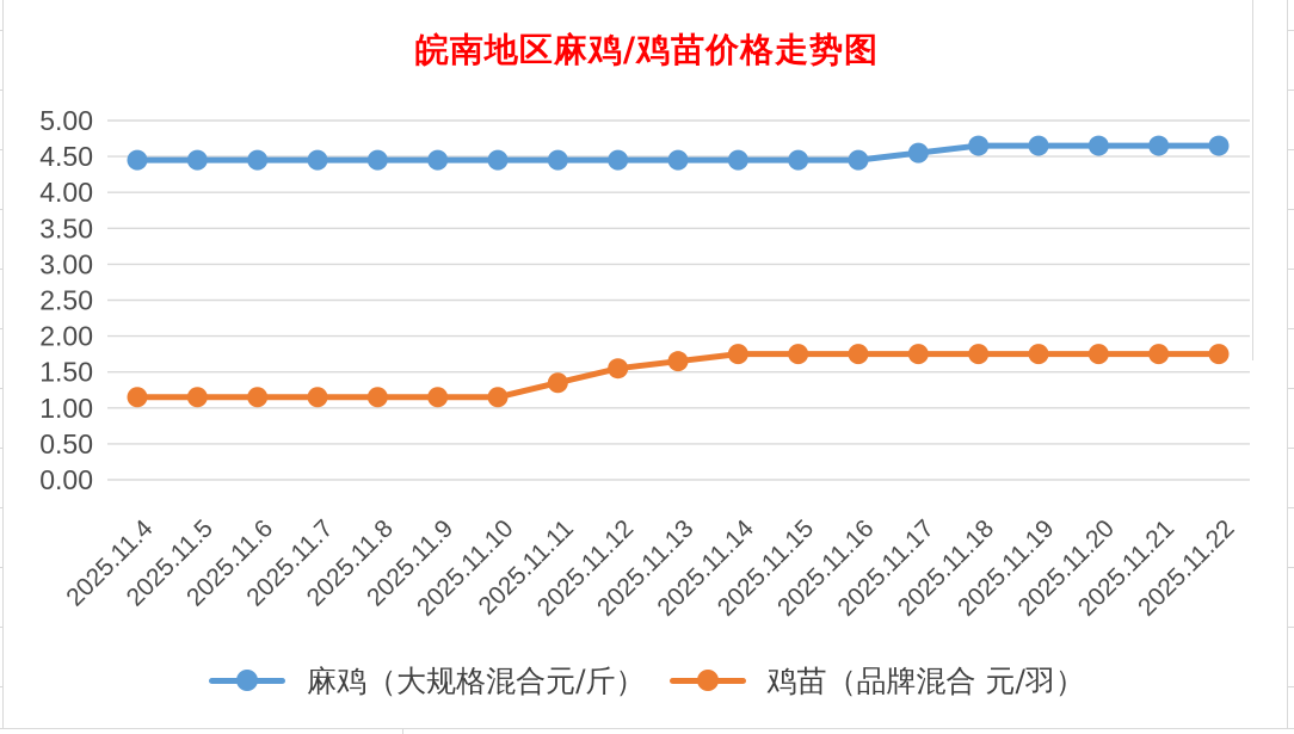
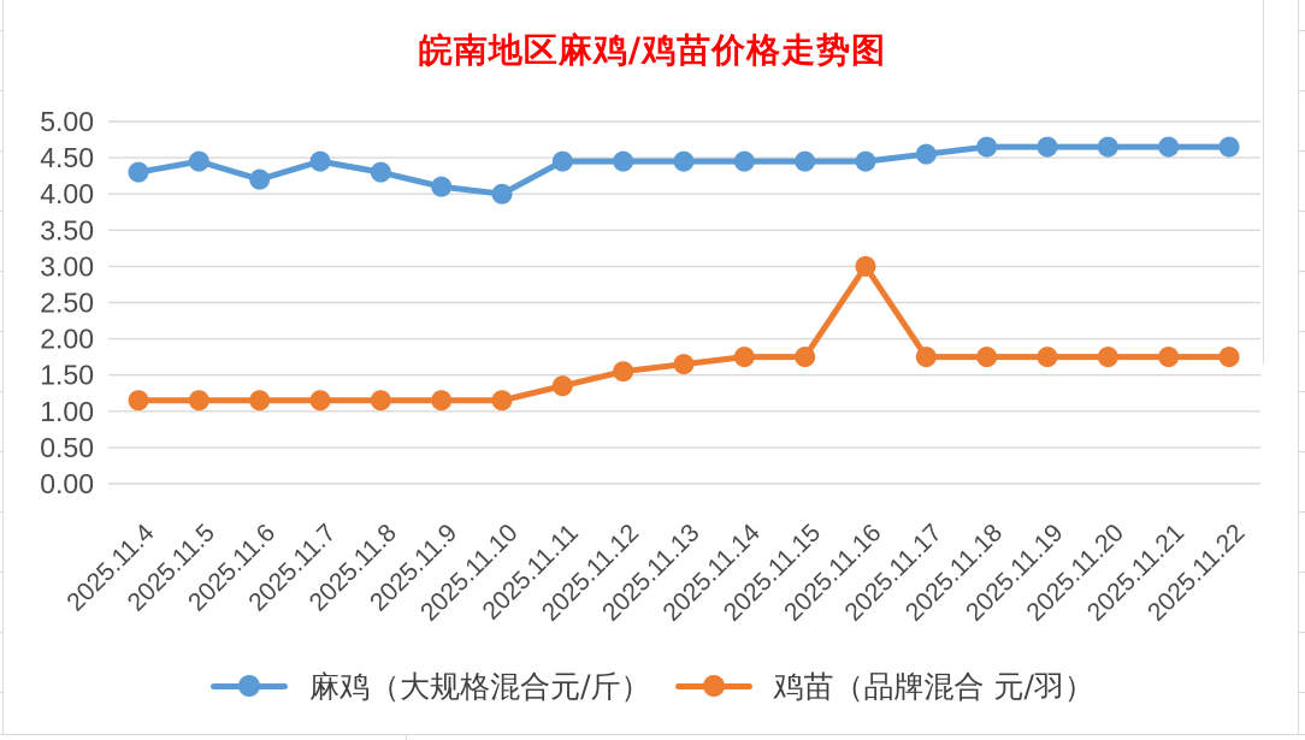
麻鸡（大规格混合元/斤）/2025.11.4: 4.5 -> 4.3
麻鸡（大规格混合元/斤）/2025.11.6: 4.5 -> 4.2
麻鸡（大规格混合元/斤）/2025.11.8: 4.5 -> 4.3
麻鸡（大规格混合元/斤）/2025.11.9: 4.5 -> 4.1
麻鸡（大规格混合元/斤）/2025.11.10: 4.5 -> 4.0
鸡苗（品牌混合 元/羽）/2025.11.16: 1.8 -> 3.0
